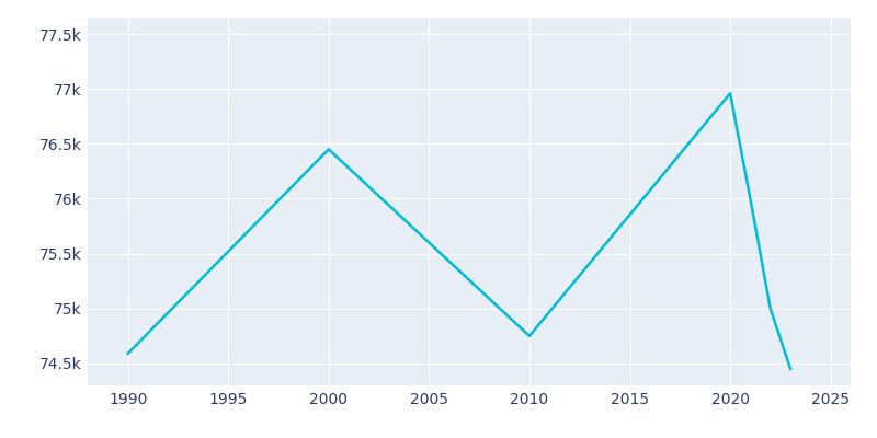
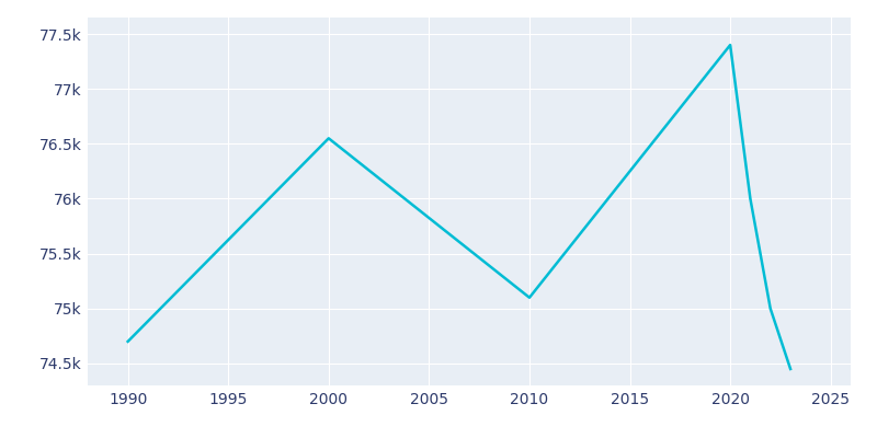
1990: 74.59k -> 74.70k
2000: 76.45k -> 76.55k
2010: 74.75k -> 75.10k
2020: 76.96k -> 77.40k
